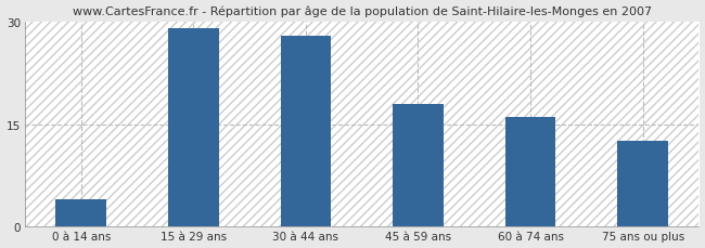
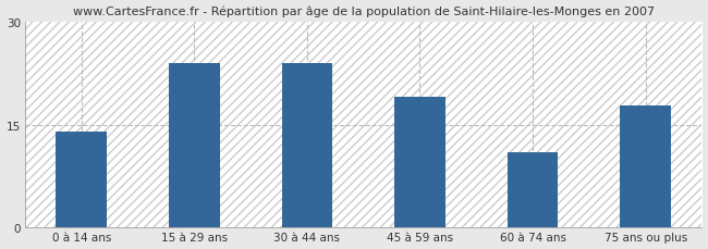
0 à 14 ans: 4.0 -> 14.0
15 à 29 ans: 29.0 -> 24.0
30 à 44 ans: 28.0 -> 24.0
45 à 59 ans: 18.0 -> 19.0
60 à 74 ans: 16.0 -> 11.0
75 ans ou plus: 12.5 -> 17.8
